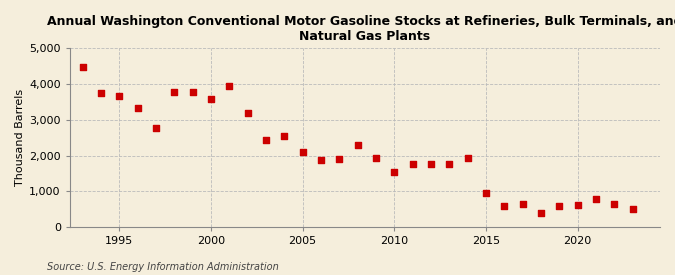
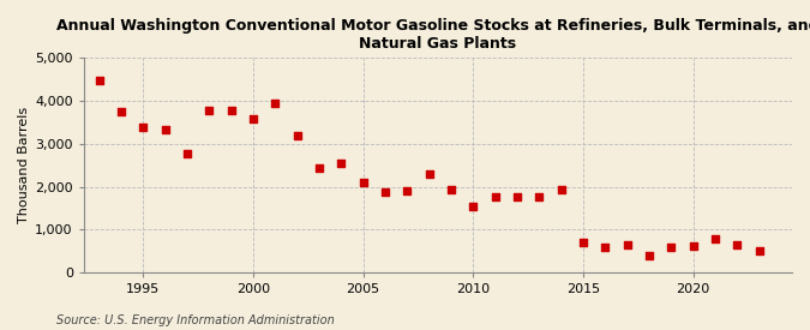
1995: 3,680 -> 3,400
2015: 960 -> 700
